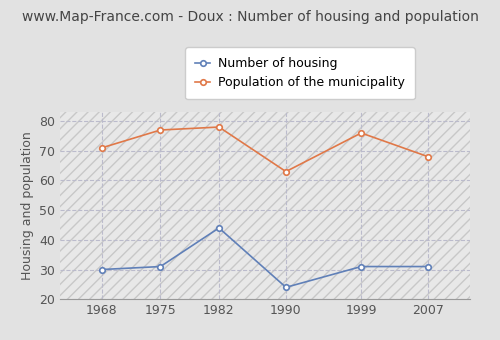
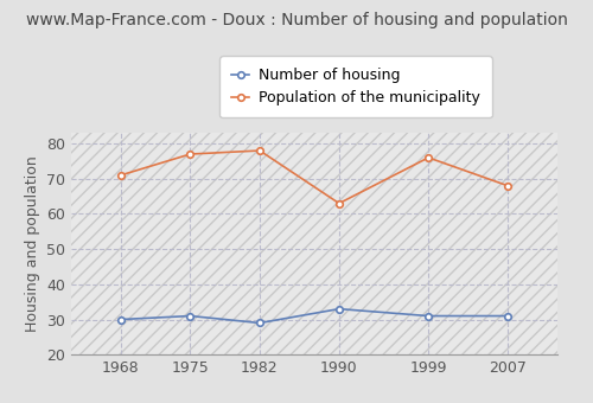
Number of housing/1982: 44 -> 29
Number of housing/1990: 24 -> 33
